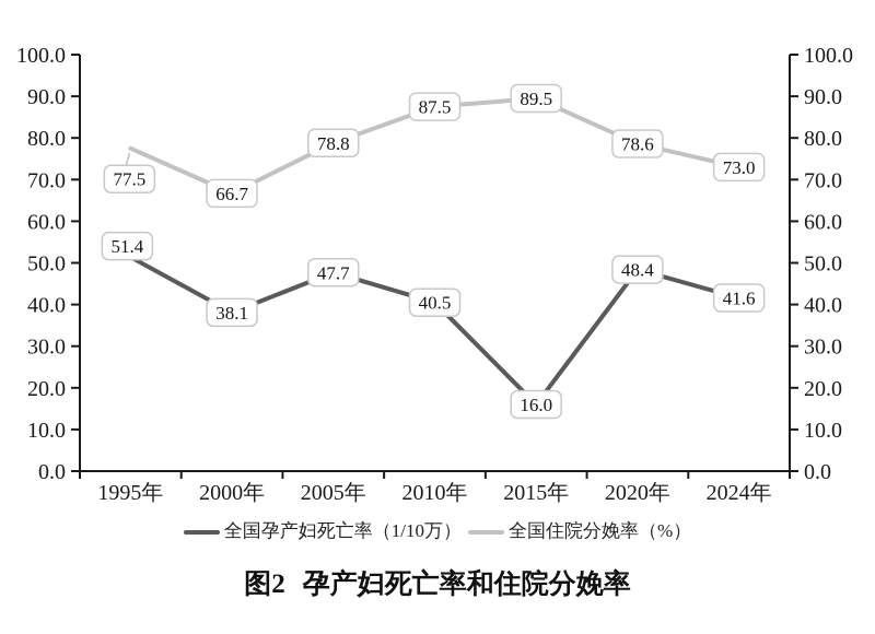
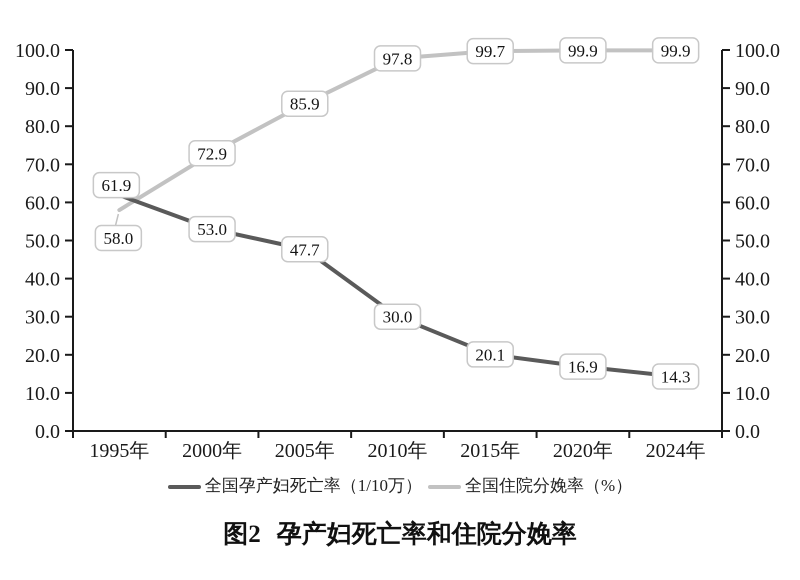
全国孕产妇死亡率（1/10万）/1995年: 51.4 -> 61.9
全国住院分娩率（%）/1995年: 77.5 -> 58.0
全国孕产妇死亡率（1/10万）/2000年: 38.1 -> 53.0
全国住院分娩率（%）/2000年: 66.7 -> 72.9
全国住院分娩率（%）/2005年: 78.8 -> 85.9
全国孕产妇死亡率（1/10万）/2010年: 40.5 -> 30.0
全国住院分娩率（%）/2010年: 87.5 -> 97.8
全国孕产妇死亡率（1/10万）/2015年: 16.0 -> 20.1
全国住院分娩率（%）/2015年: 89.5 -> 99.7
全国孕产妇死亡率（1/10万）/2020年: 48.4 -> 16.9
全国住院分娩率（%）/2020年: 78.6 -> 99.9
全国孕产妇死亡率（1/10万）/2024年: 41.6 -> 14.3
全国住院分娩率（%）/2024年: 73.0 -> 99.9
